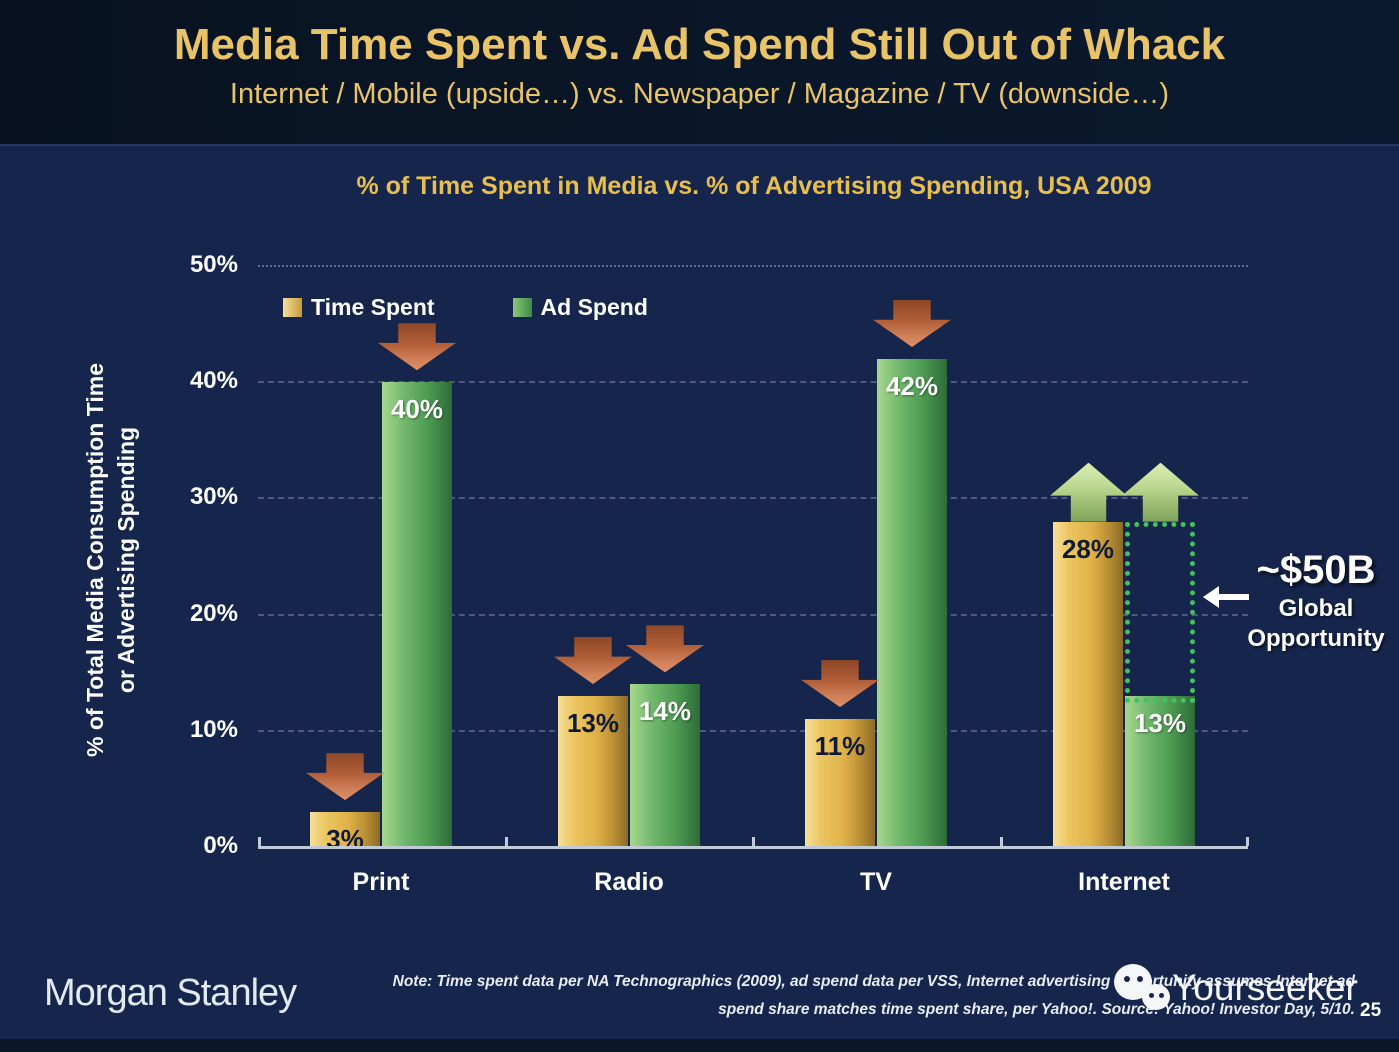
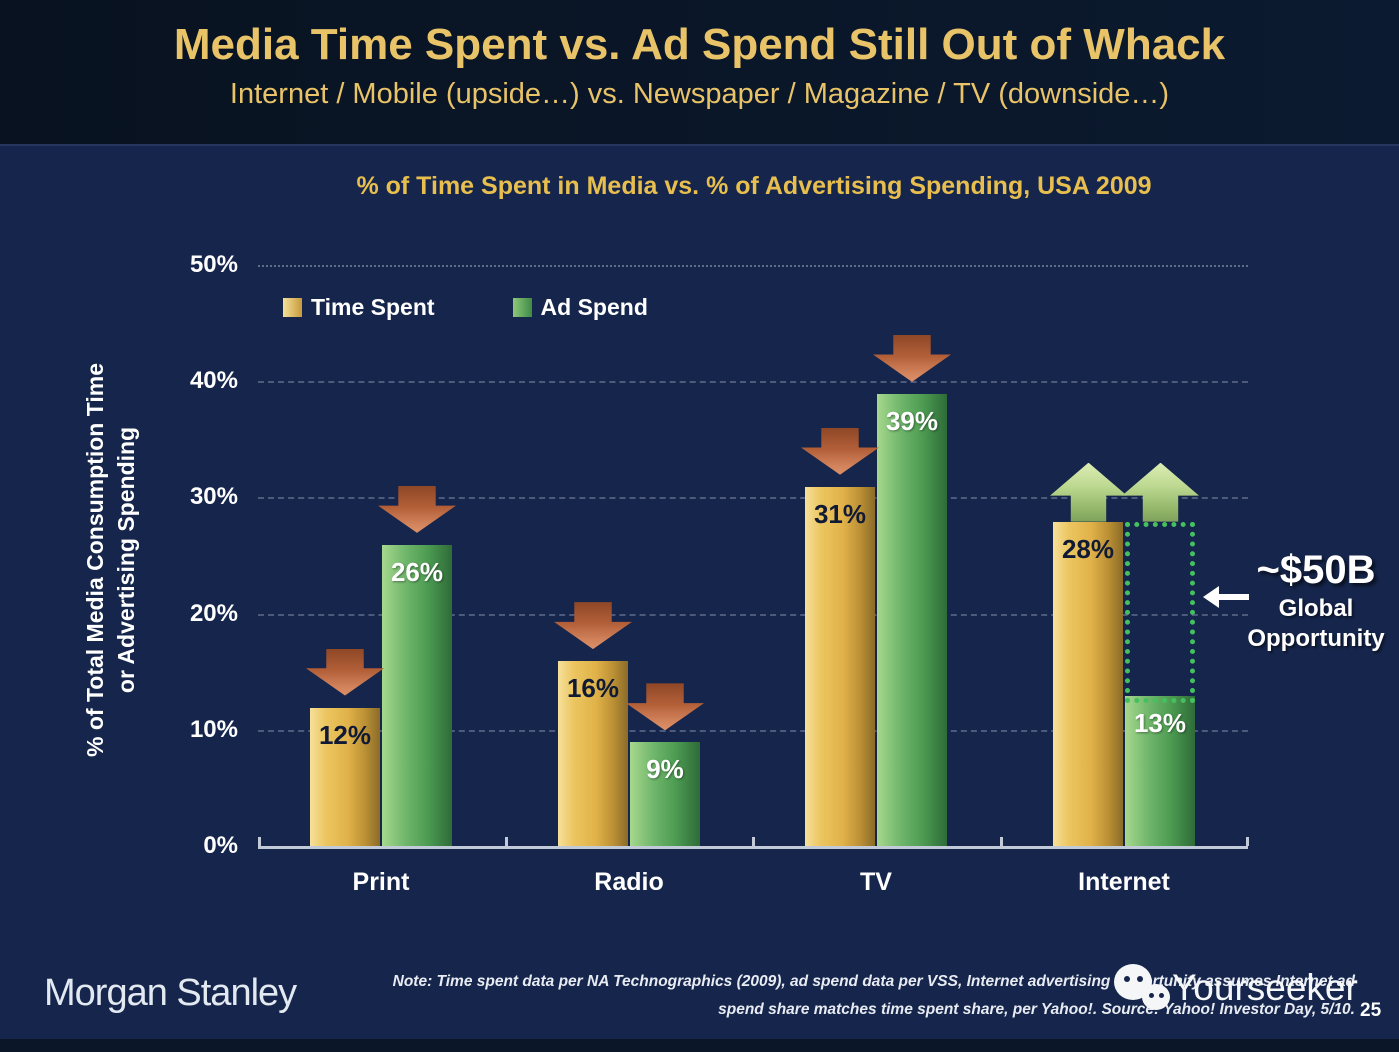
Time Spent/Print: 3% -> 12%
Ad Spend/Print: 40% -> 26%
Time Spent/Radio: 13% -> 16%
Ad Spend/Radio: 14% -> 9%
Time Spent/TV: 11% -> 31%
Ad Spend/TV: 42% -> 39%
